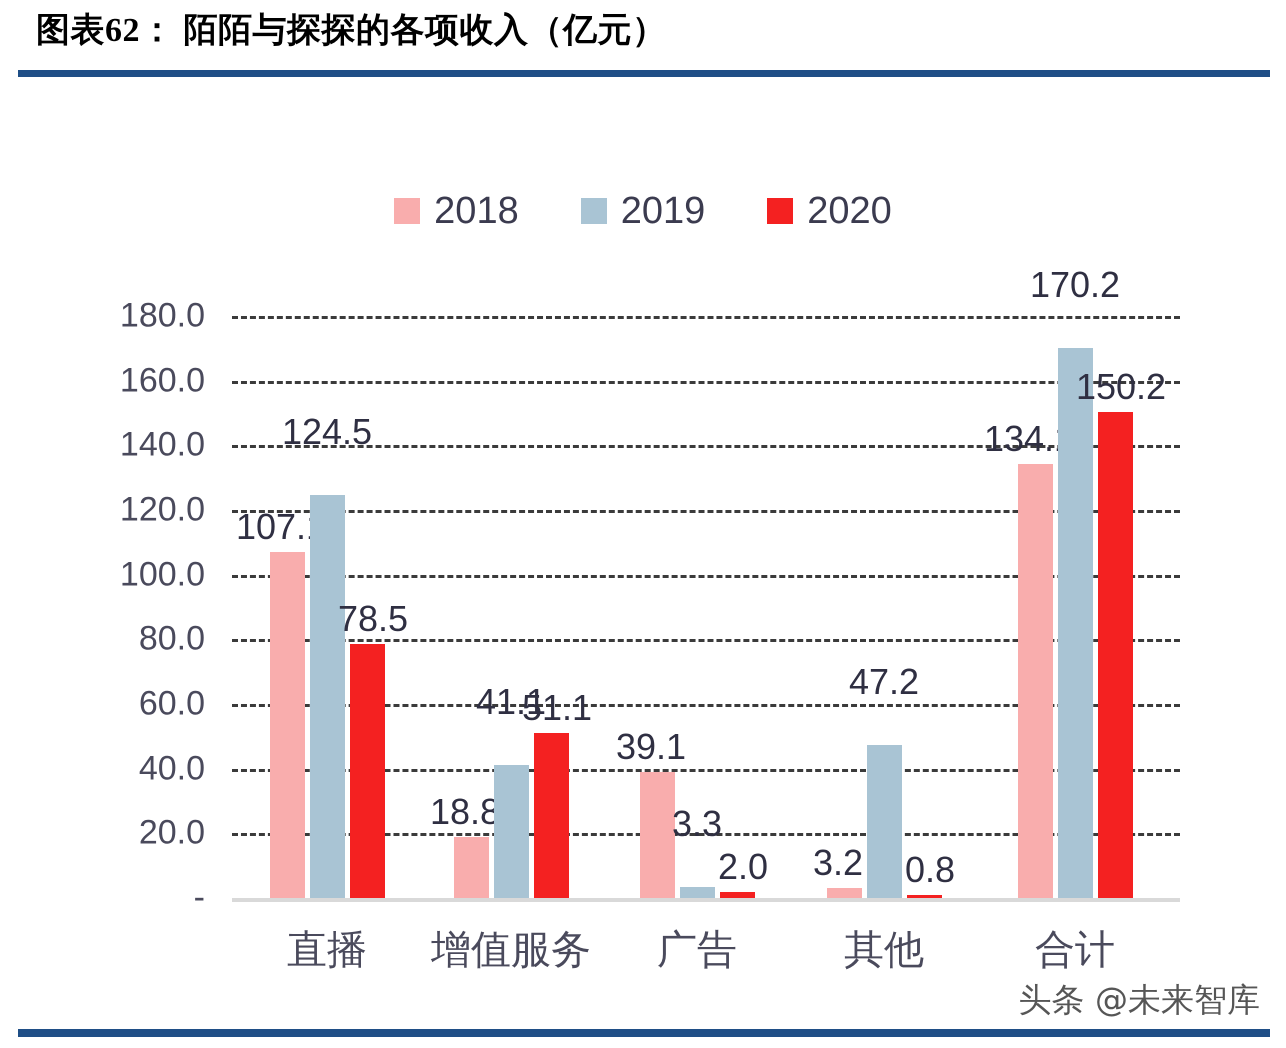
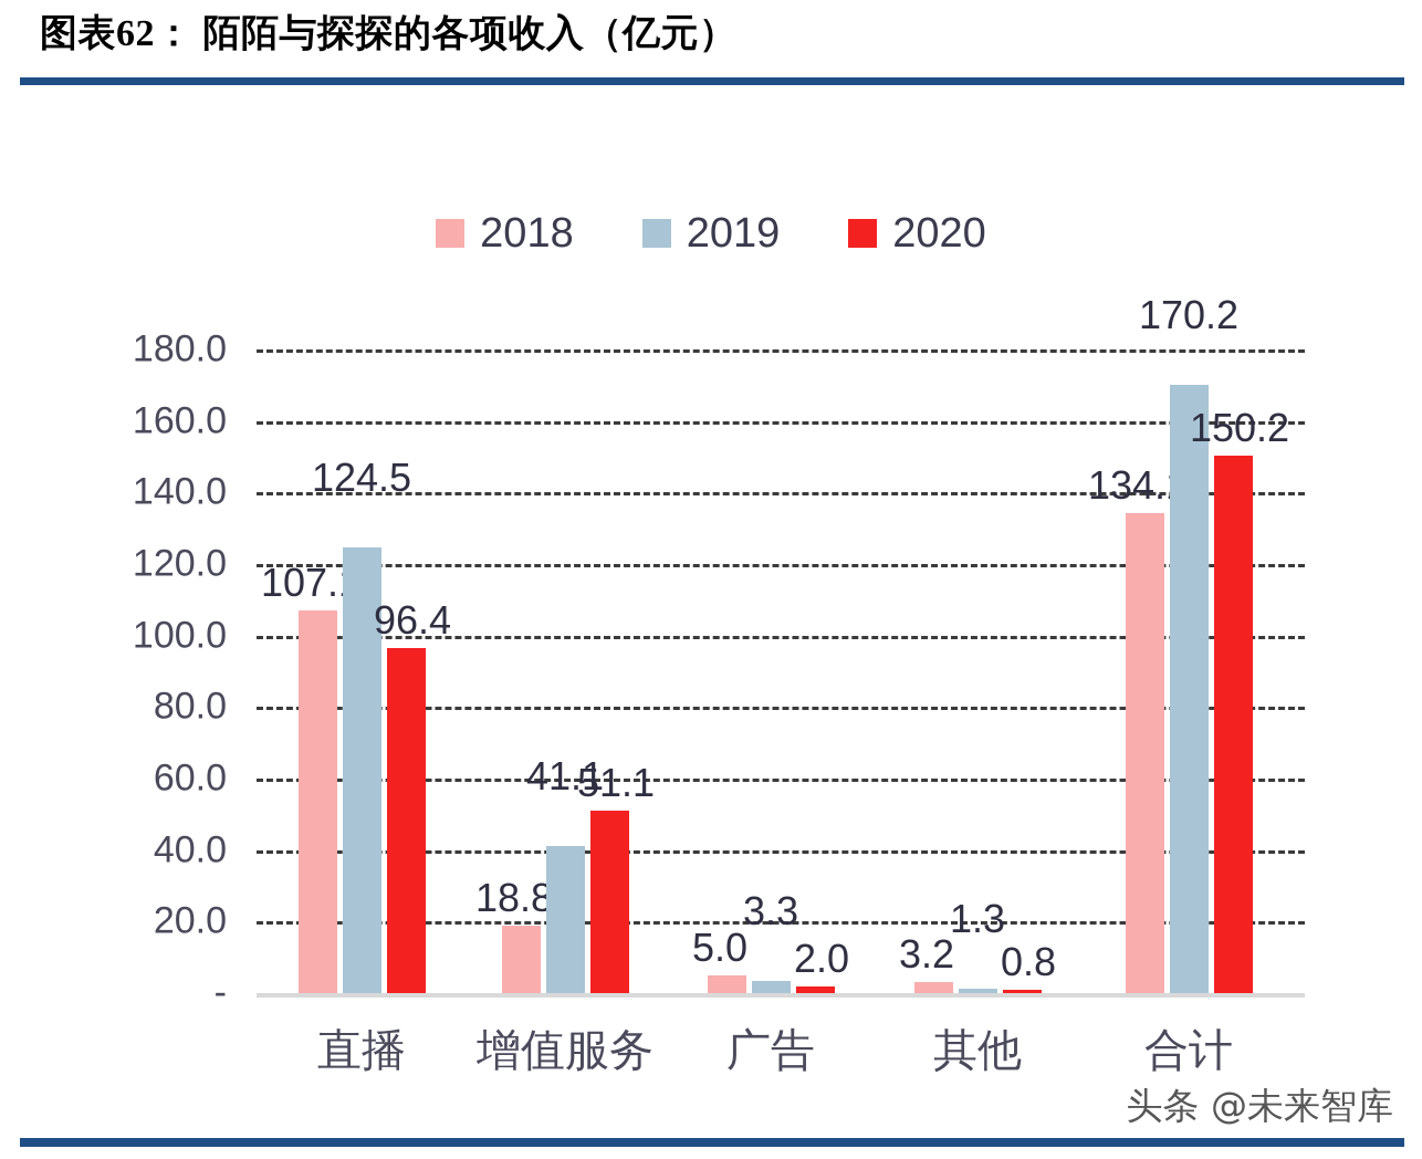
2020/直播: 78.5 -> 96.4
2018/广告: 39.1 -> 5.0
2019/其他: 47.2 -> 1.3
